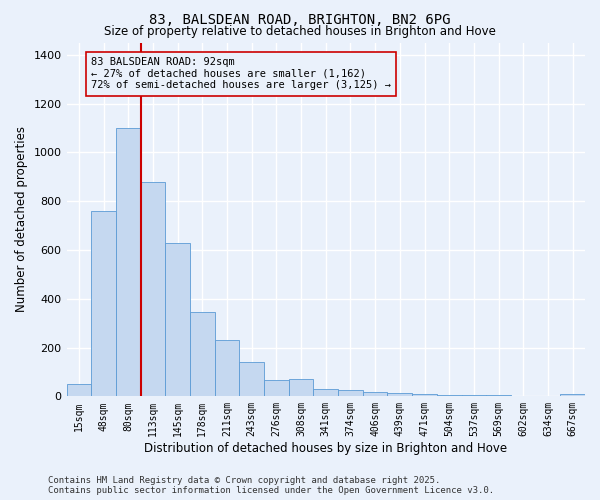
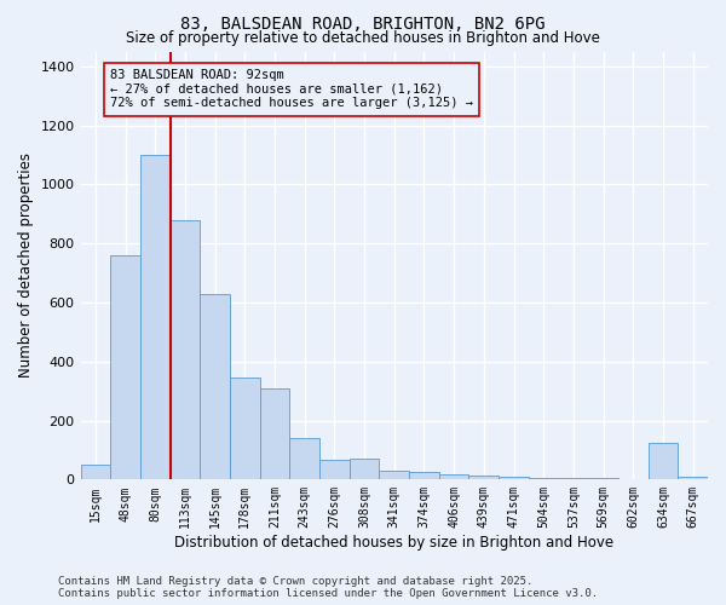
211sqm: 230 -> 310
634sqm: 2 -> 125
